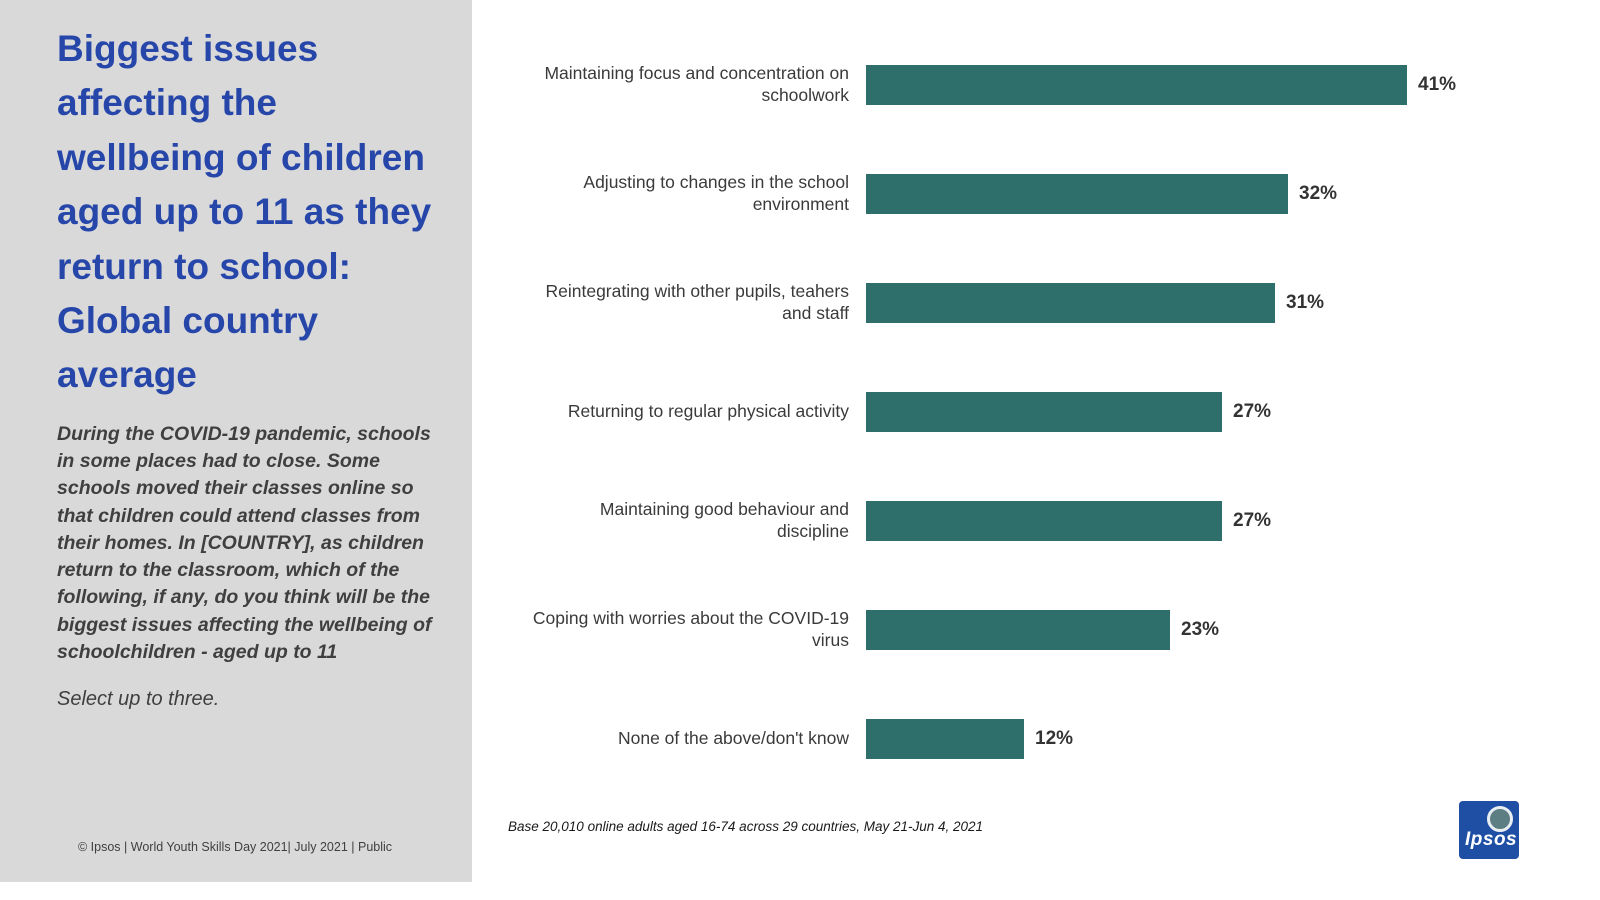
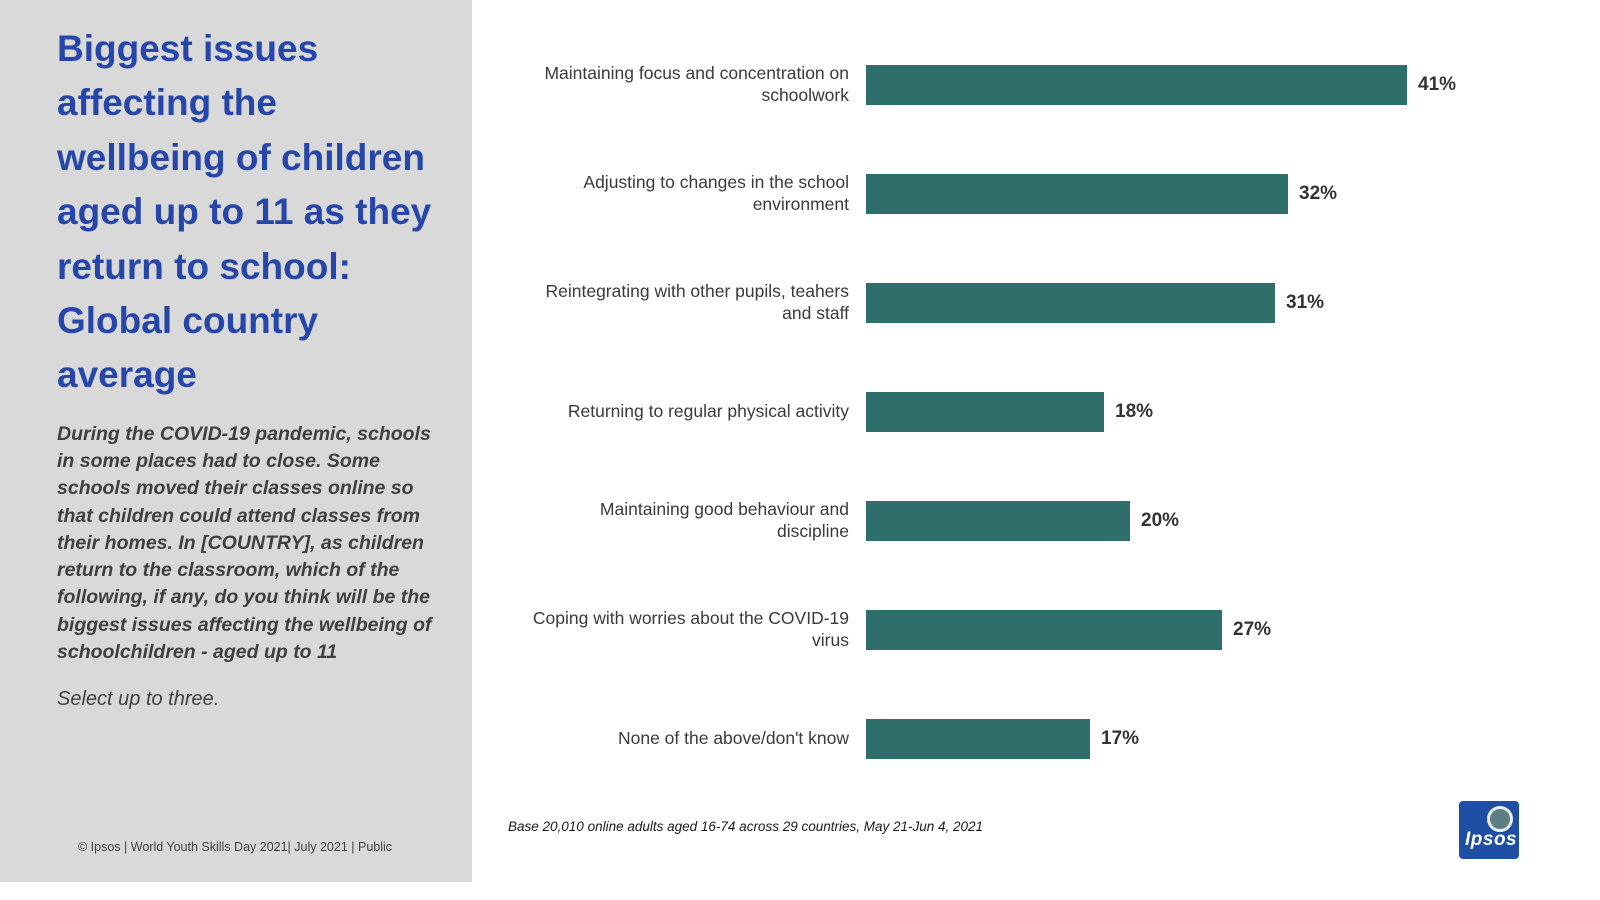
Returning to regular physical activity: 27% -> 18%
Maintaining good behaviour and discipline: 27% -> 20%
Coping with worries about the COVID-19 virus: 23% -> 27%
None of the above/don't know: 12% -> 17%
